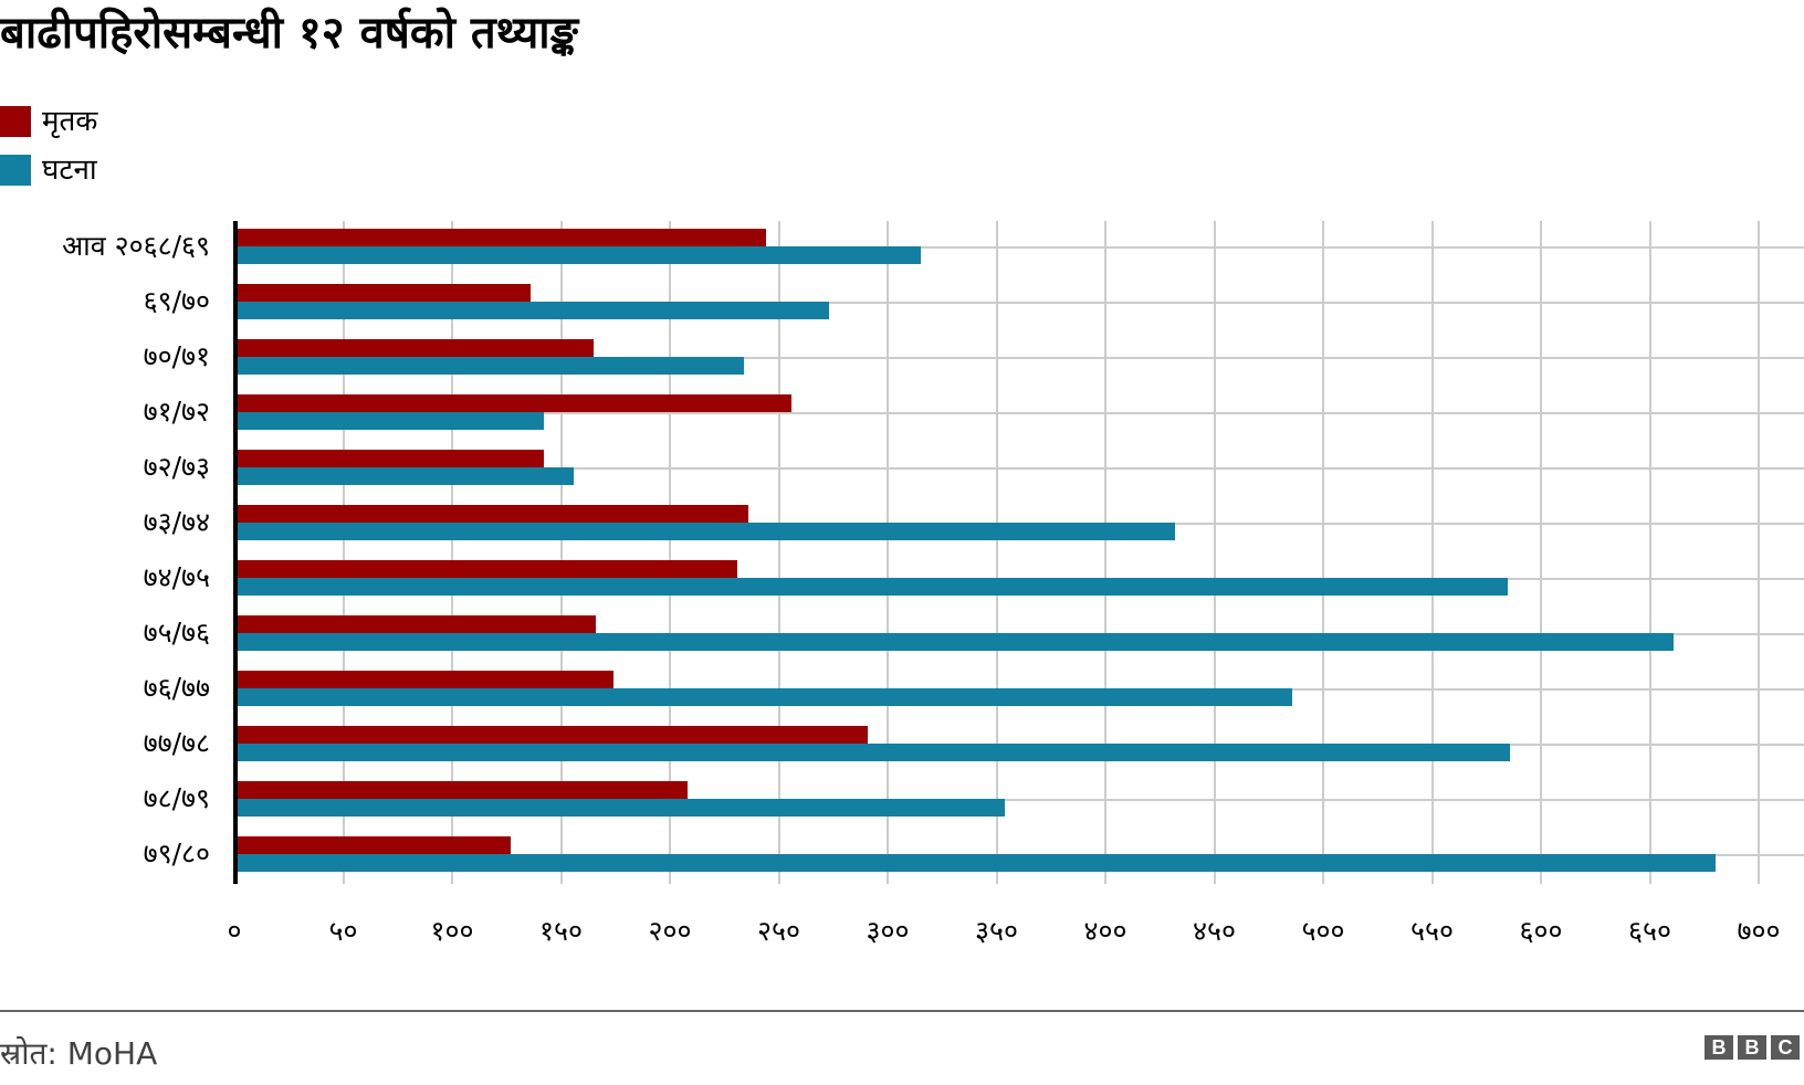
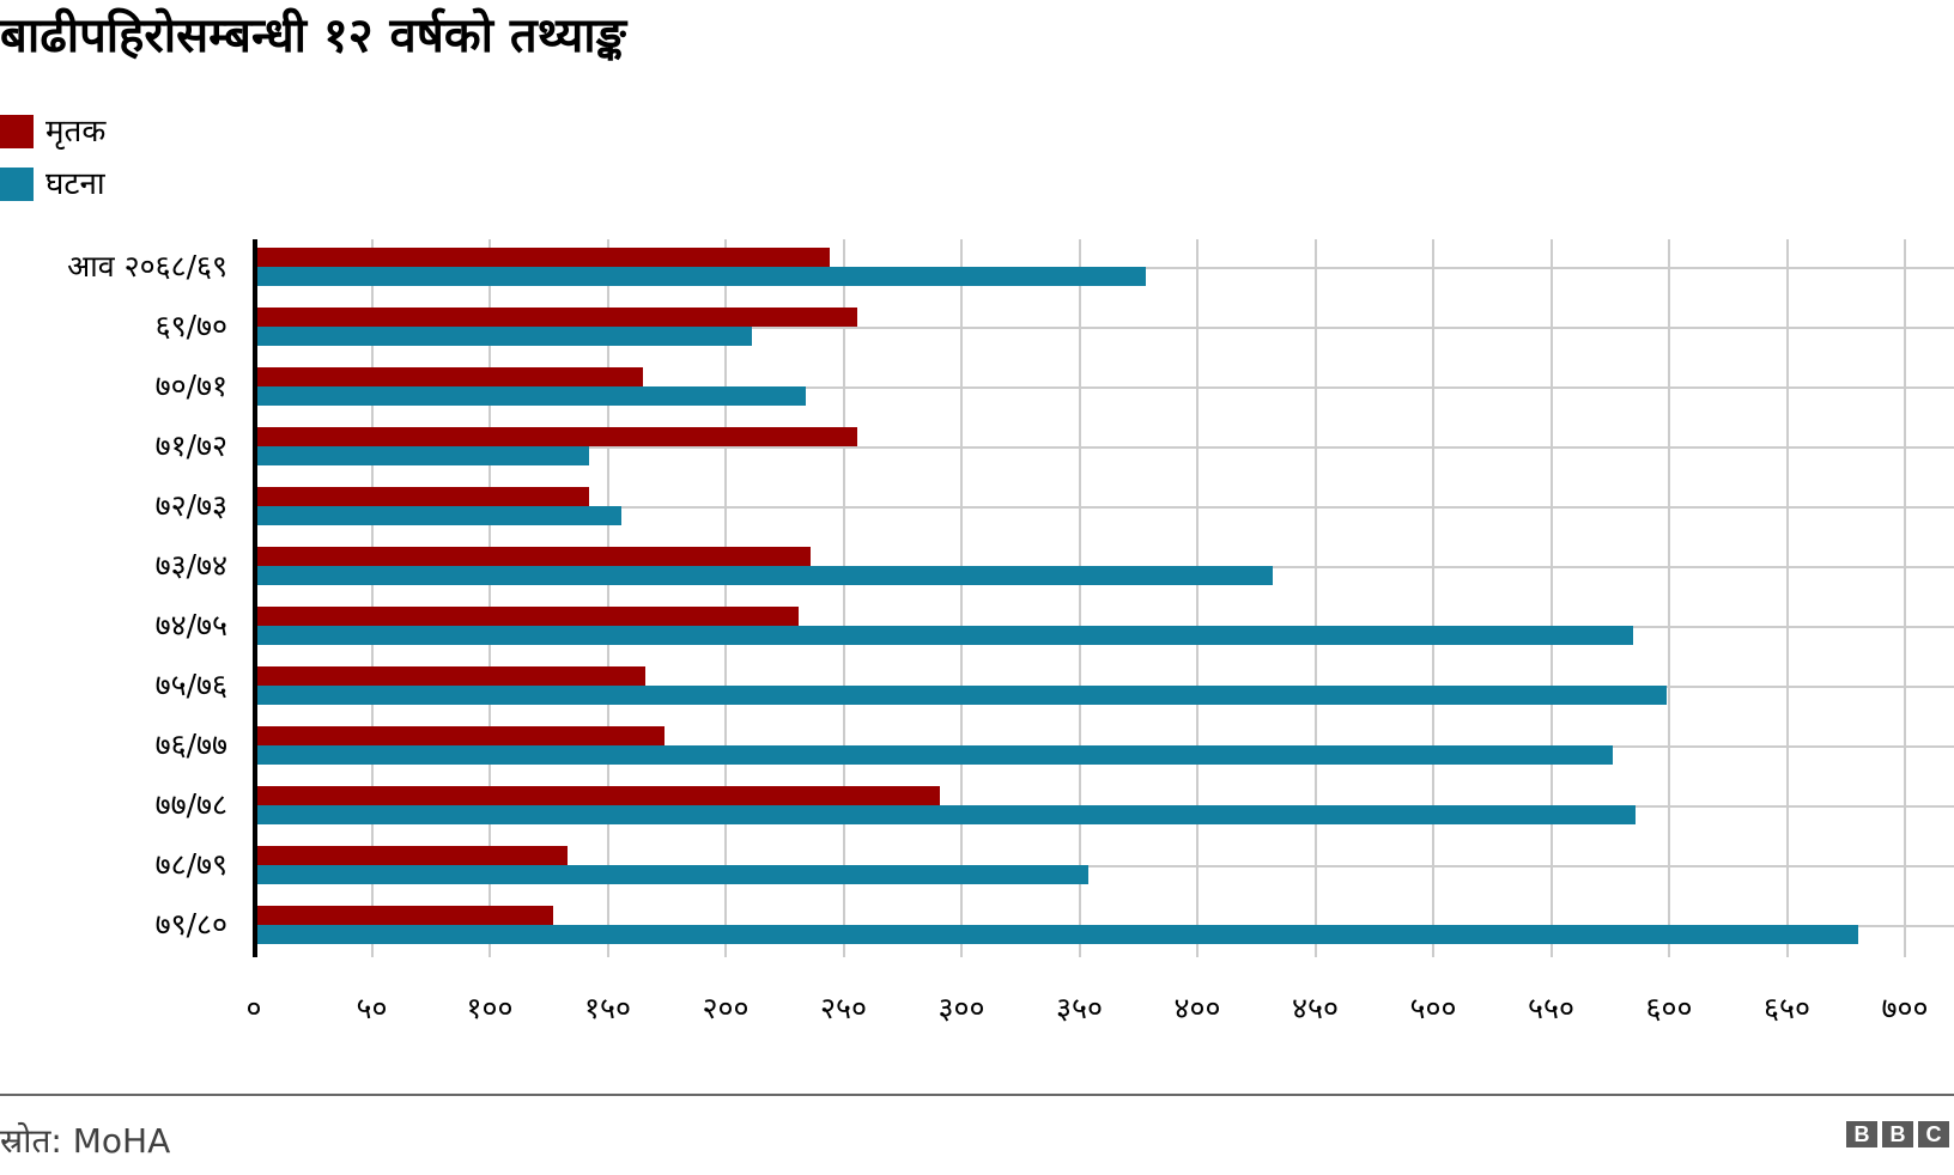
घटना/आव २०६८/६९: 315 -> 378
मृतक/६९/७०: 136 -> 256
घटना/६९/७०: 273 -> 211
घटना/७५/७६: 661 -> 599
घटना/७६/७७: 486 -> 576
मृतक/७८/७९: 208 -> 133
